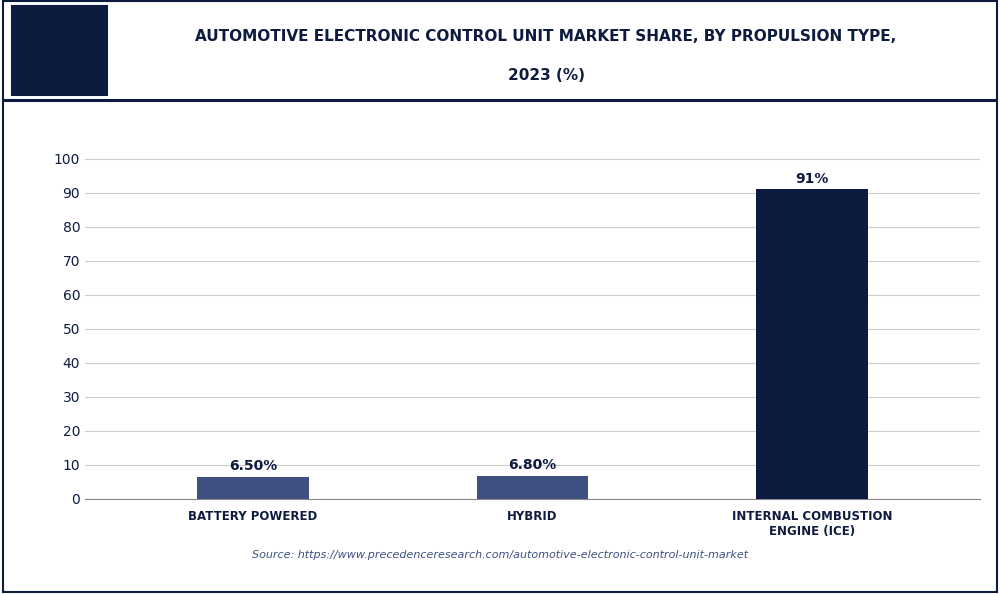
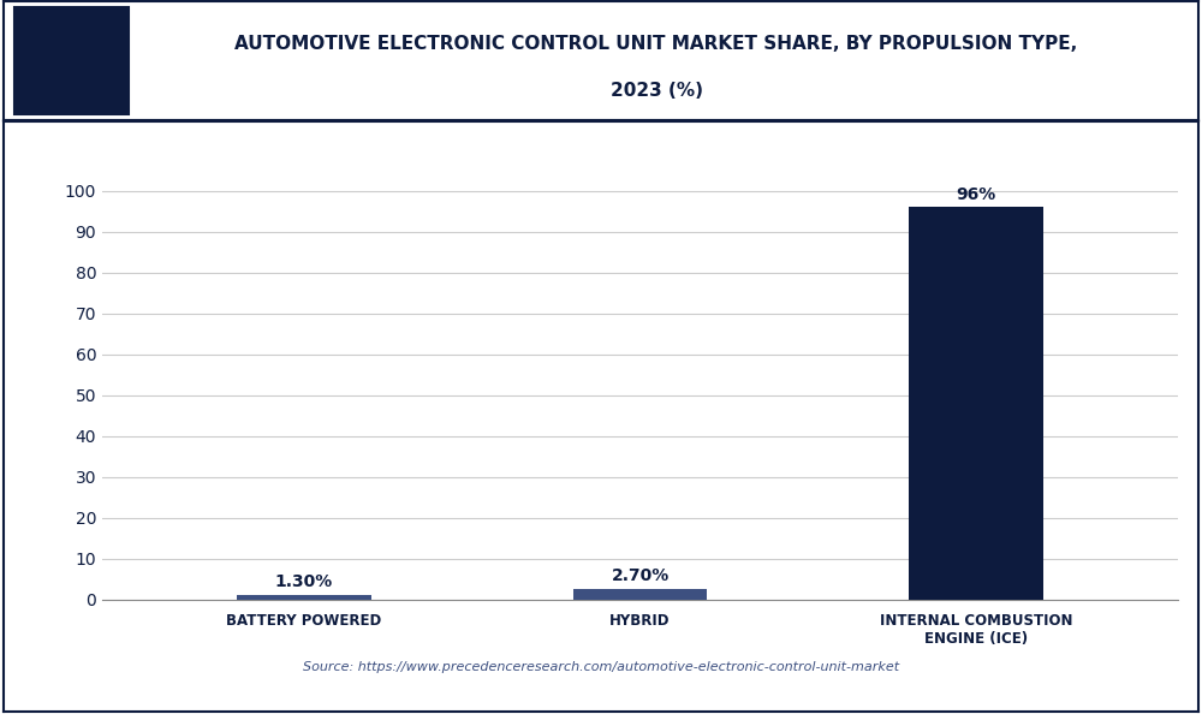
BATTERY POWERED: 6.50% -> 1.30%
HYBRID: 6.80% -> 2.70%
INTERNAL COMBUSTION ENGINE (ICE): 91% -> 96%
